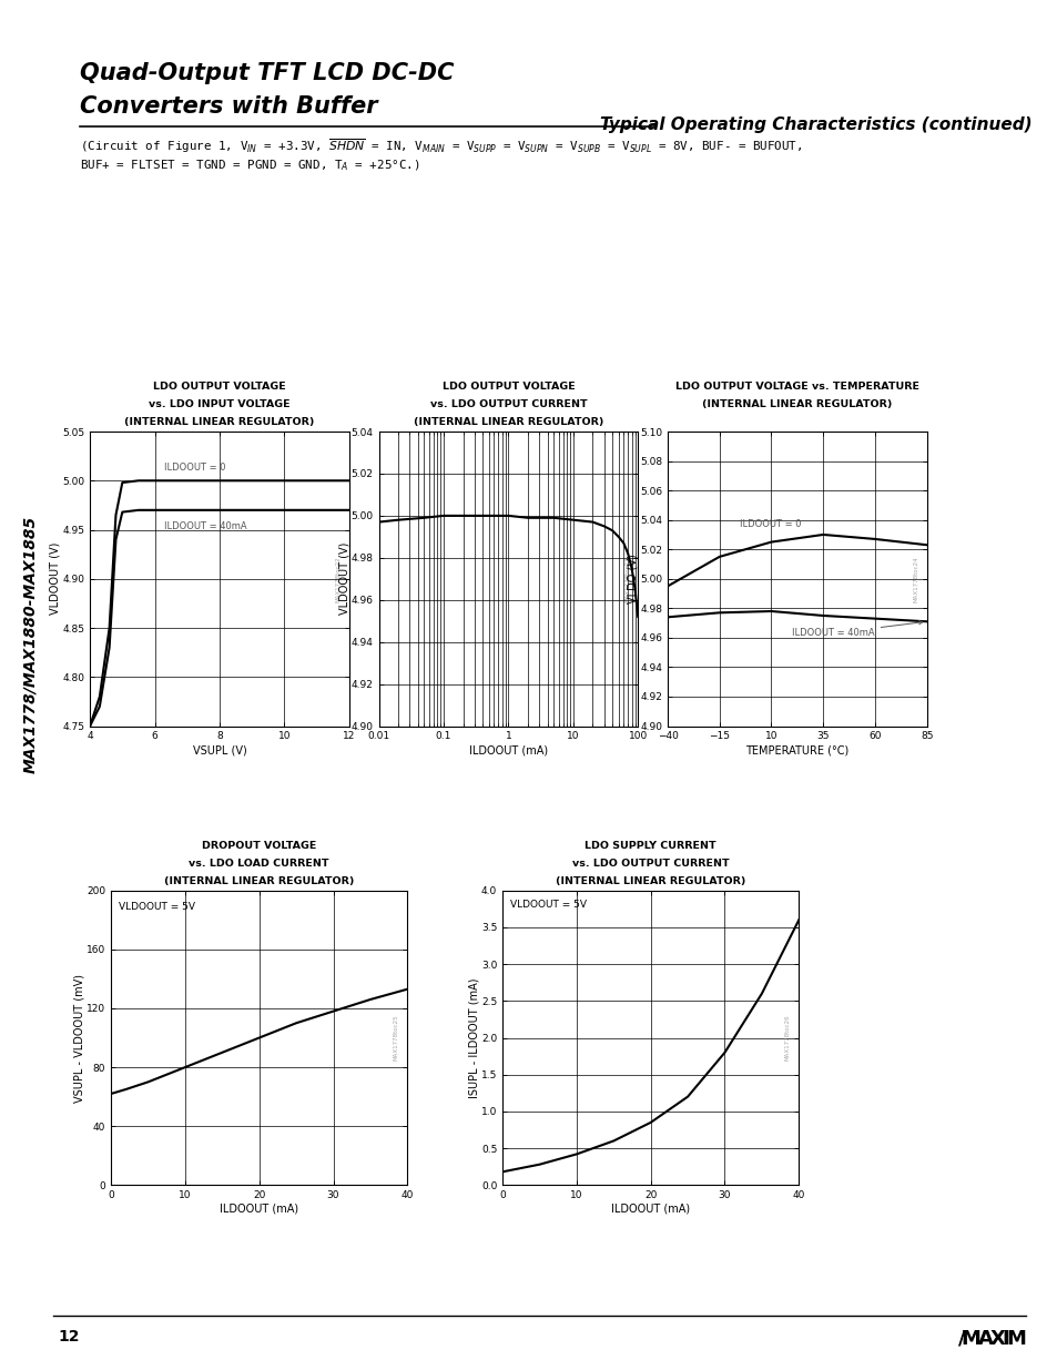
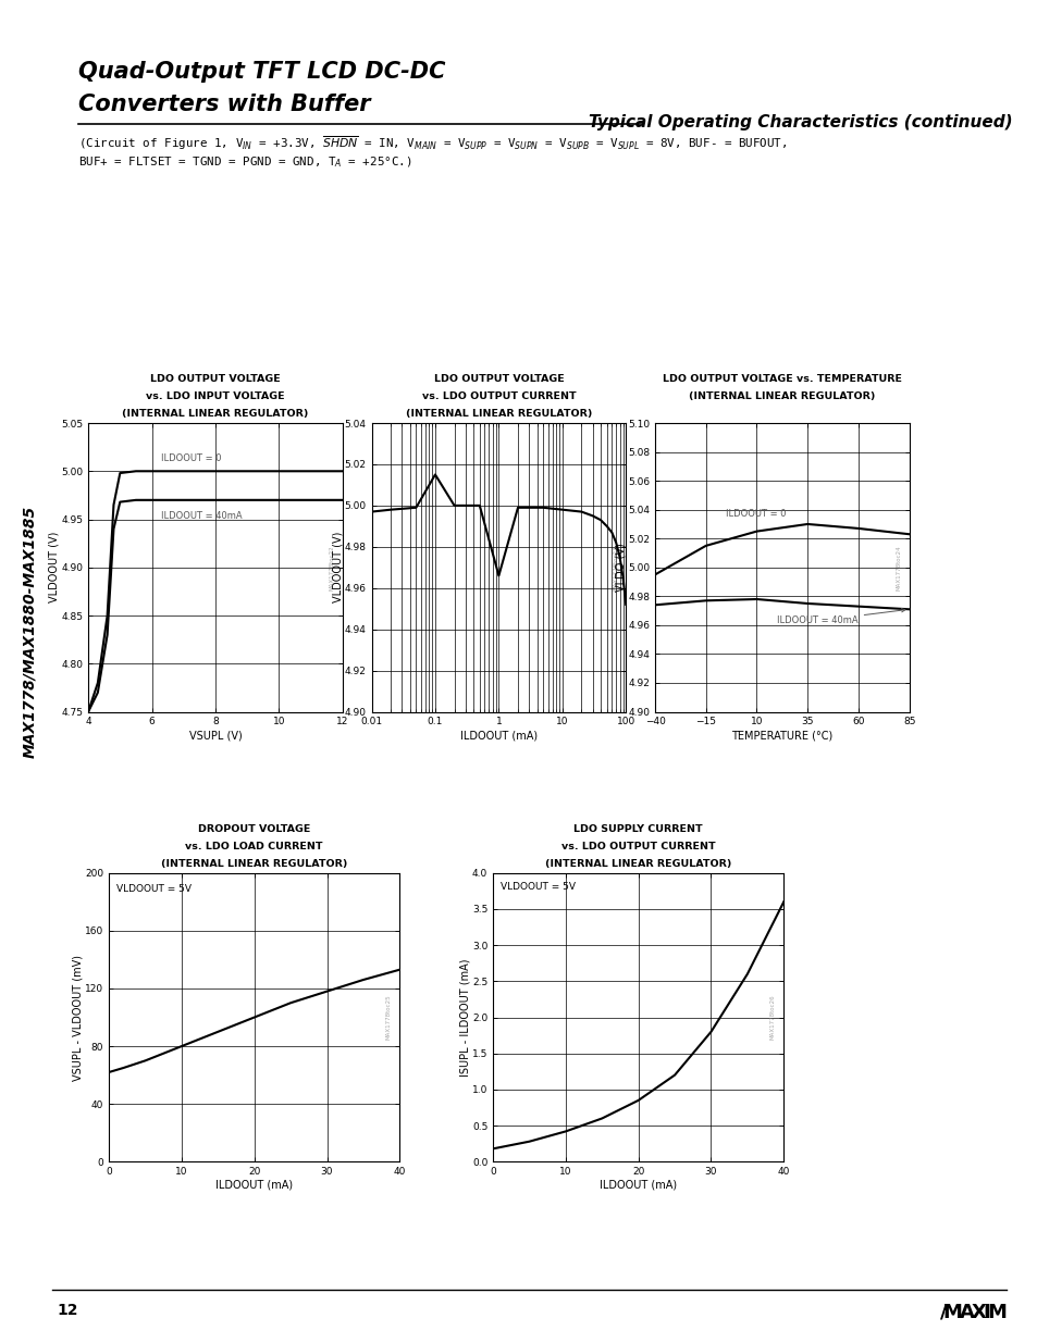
0.1: 5.000 -> 5.015
1: 5.000 -> 4.966
